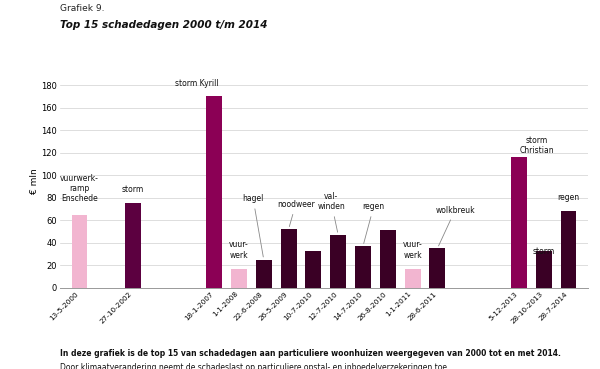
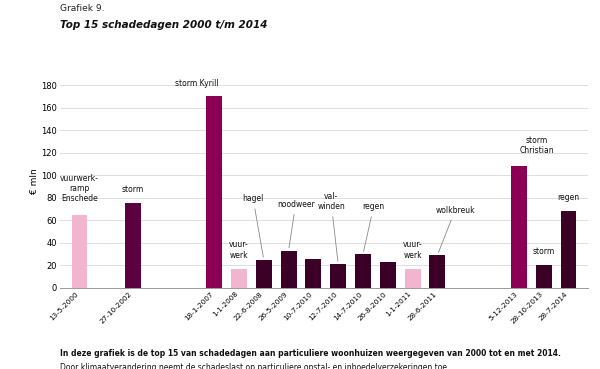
26-5-2009: 52 -> 33
10-7-2010: 33 -> 26
12-7-2010: 47 -> 21
14-7-2010: 37 -> 30
26-8-2010: 51 -> 23
28-6-2011: 35 -> 29
5-12-2013: 116 -> 108
28-10-2013: 33 -> 20
